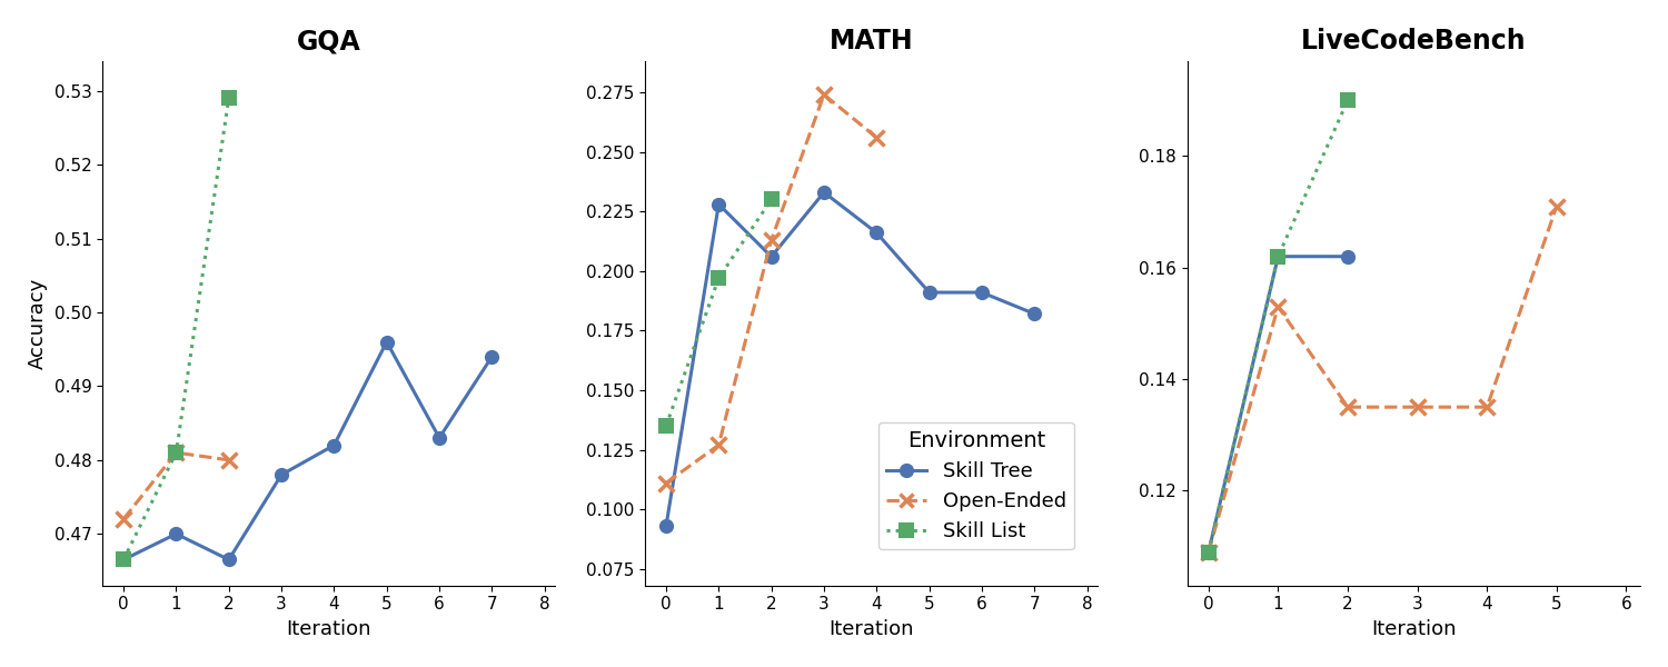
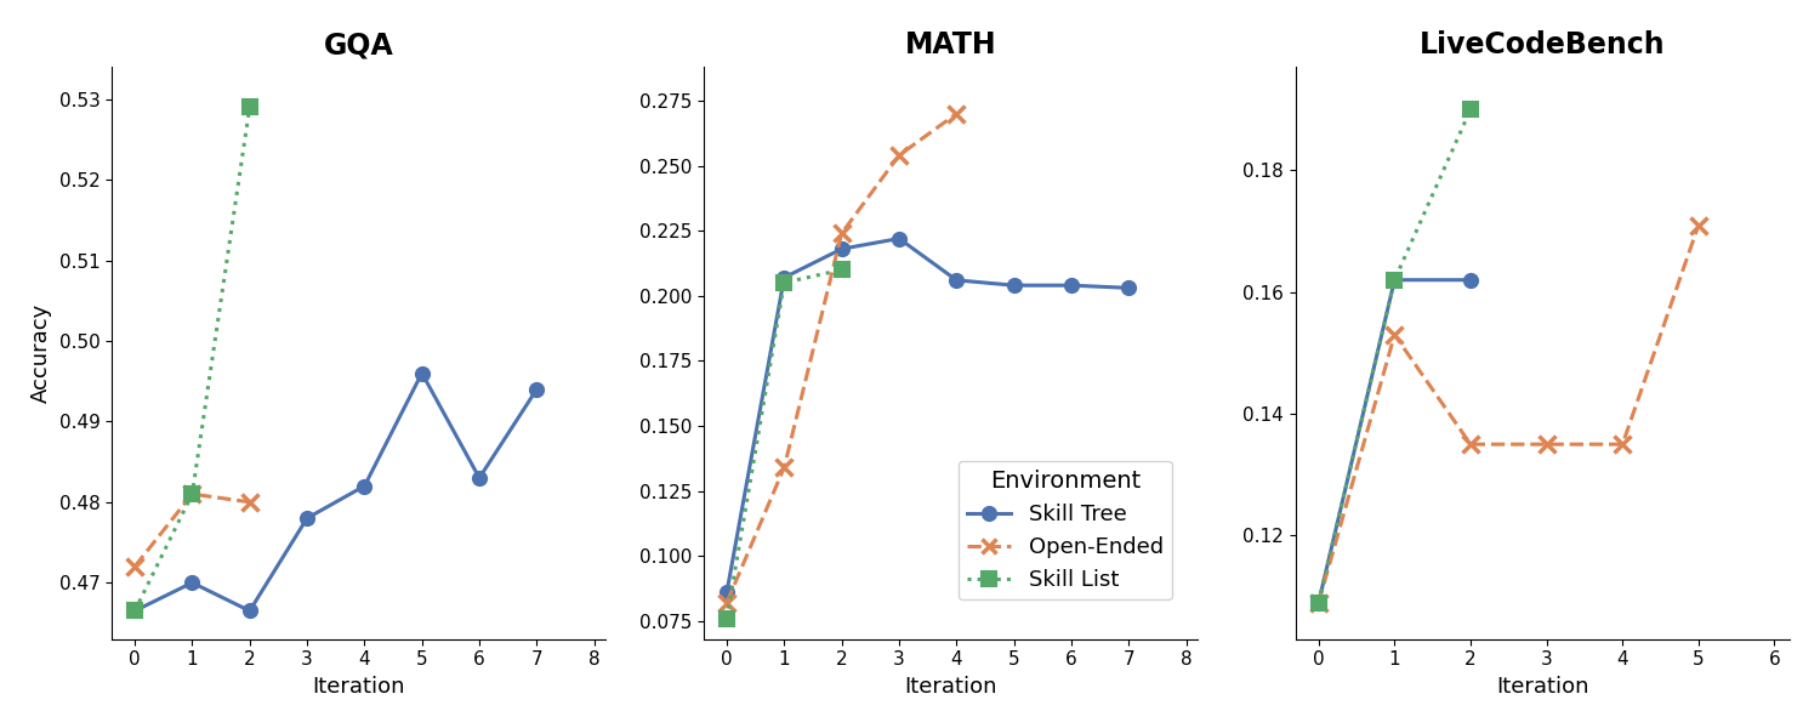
MATH/Skill Tree/0: 0.093 -> 0.086
MATH/Open-Ended/0: 0.111 -> 0.082
MATH/Skill List/0: 0.135 -> 0.076
MATH/Skill Tree/1: 0.228 -> 0.207
MATH/Open-Ended/1: 0.127 -> 0.134
MATH/Skill List/1: 0.197 -> 0.205
MATH/Skill Tree/2: 0.206 -> 0.218
MATH/Open-Ended/2: 0.213 -> 0.224
MATH/Skill List/2: 0.230 -> 0.210
MATH/Skill Tree/3: 0.233 -> 0.222
MATH/Open-Ended/3: 0.274 -> 0.254
MATH/Skill Tree/4: 0.216 -> 0.206
MATH/Open-Ended/4: 0.256 -> 0.270
MATH/Skill Tree/5: 0.191 -> 0.204
MATH/Skill Tree/6: 0.191 -> 0.204
MATH/Skill Tree/7: 0.182 -> 0.203
